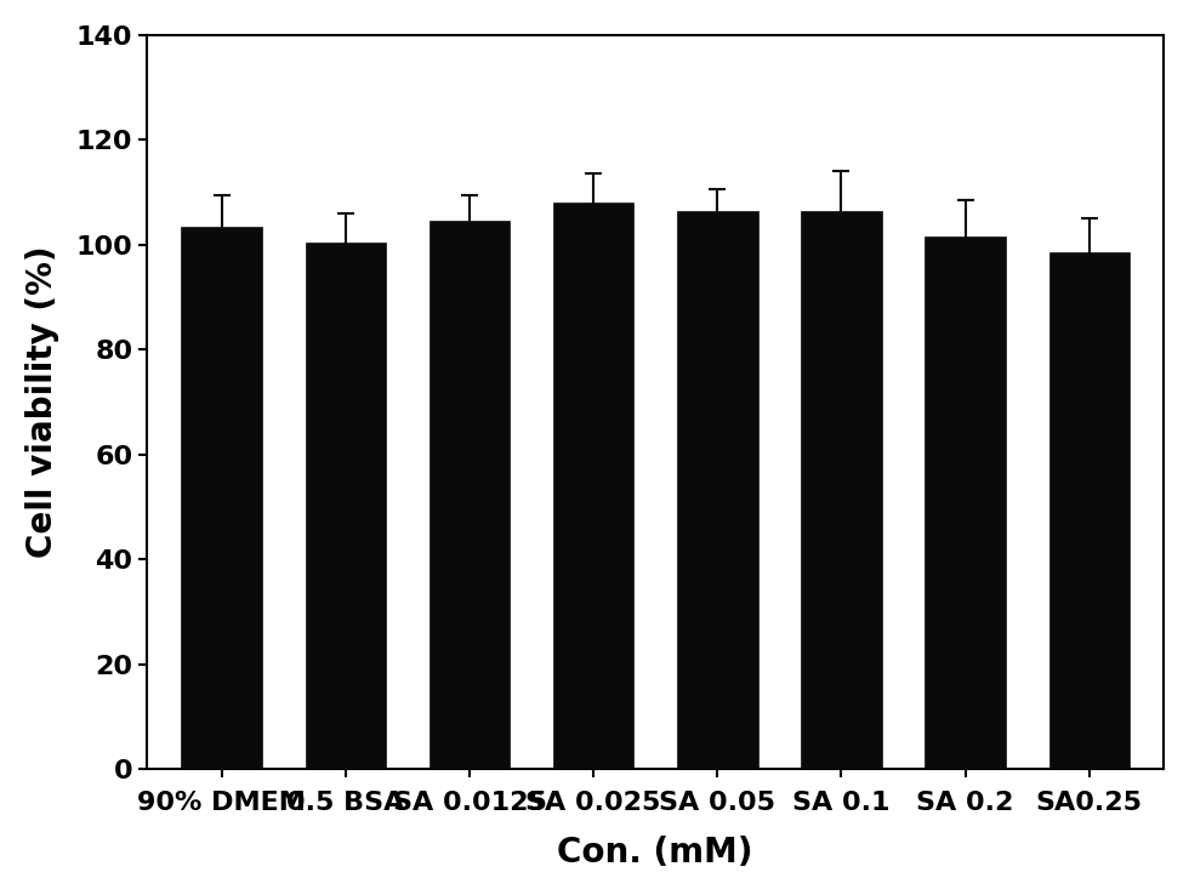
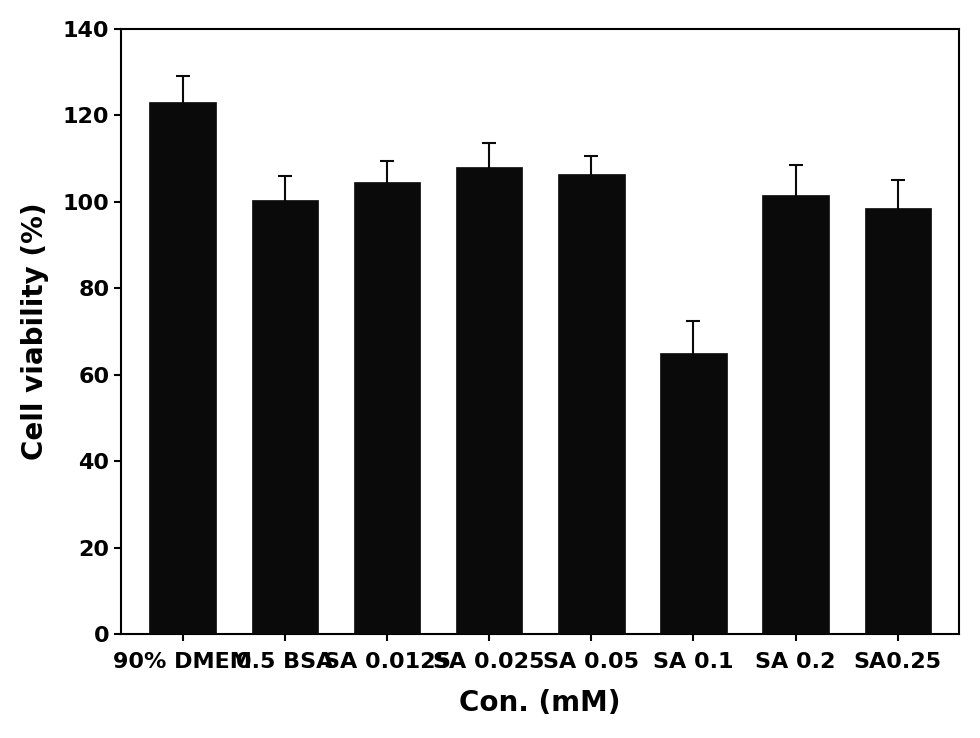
90% DMEM: 103.5 -> 123.0
SA 0.1: 106.5 -> 65.0
